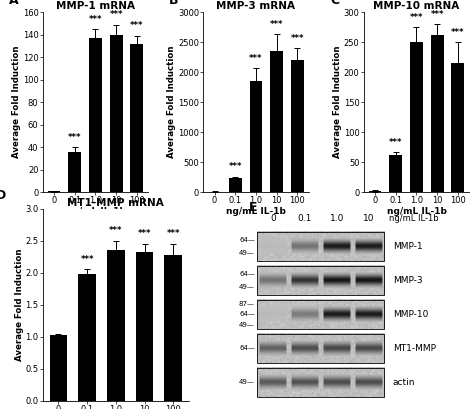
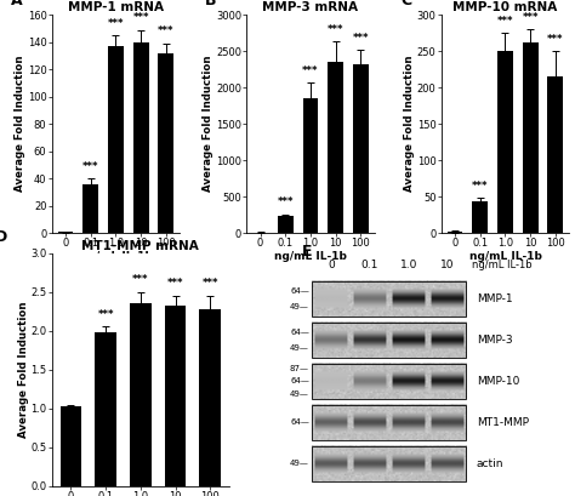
MMP-3 mRNA/100: 2200 -> 2320
MMP-10 mRNA/0.1: 62 -> 43
